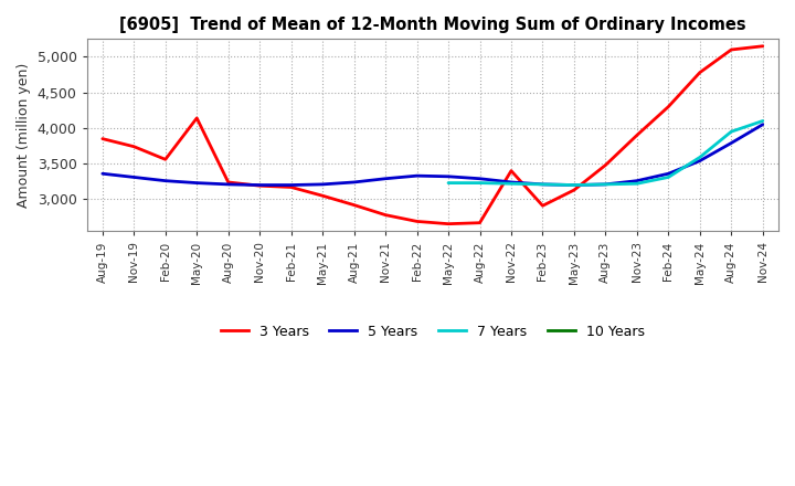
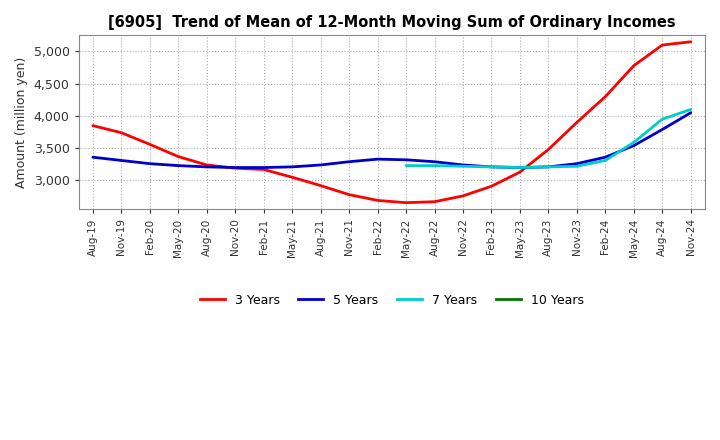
3 Years/May-20: 4,140 -> 3,370
3 Years/Nov-22: 3,400 -> 2,760
